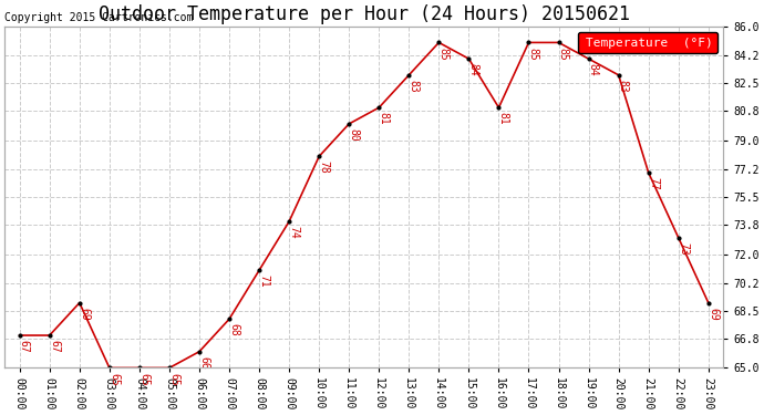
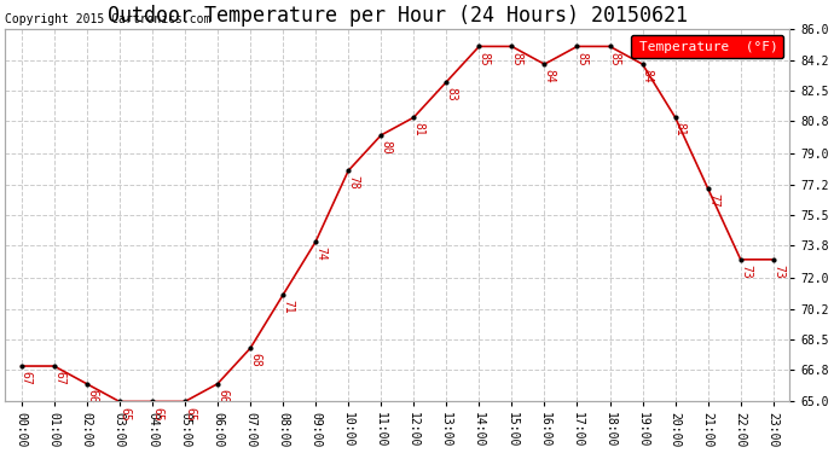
02:00: 69 -> 66
15:00: 84 -> 85
16:00: 81 -> 84
20:00: 83 -> 81
23:00: 69 -> 73
